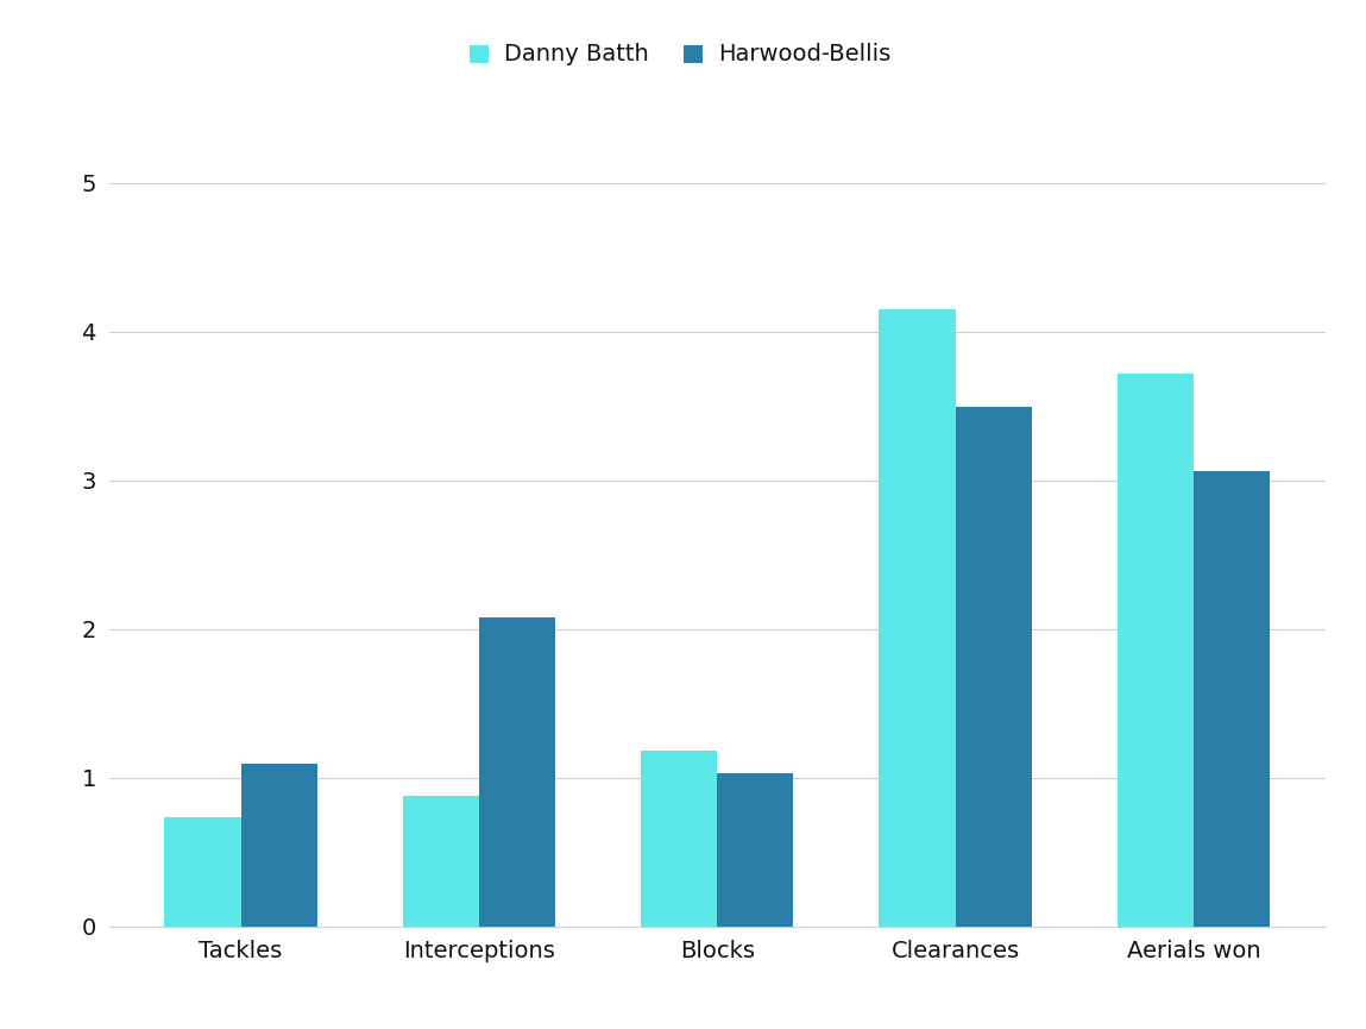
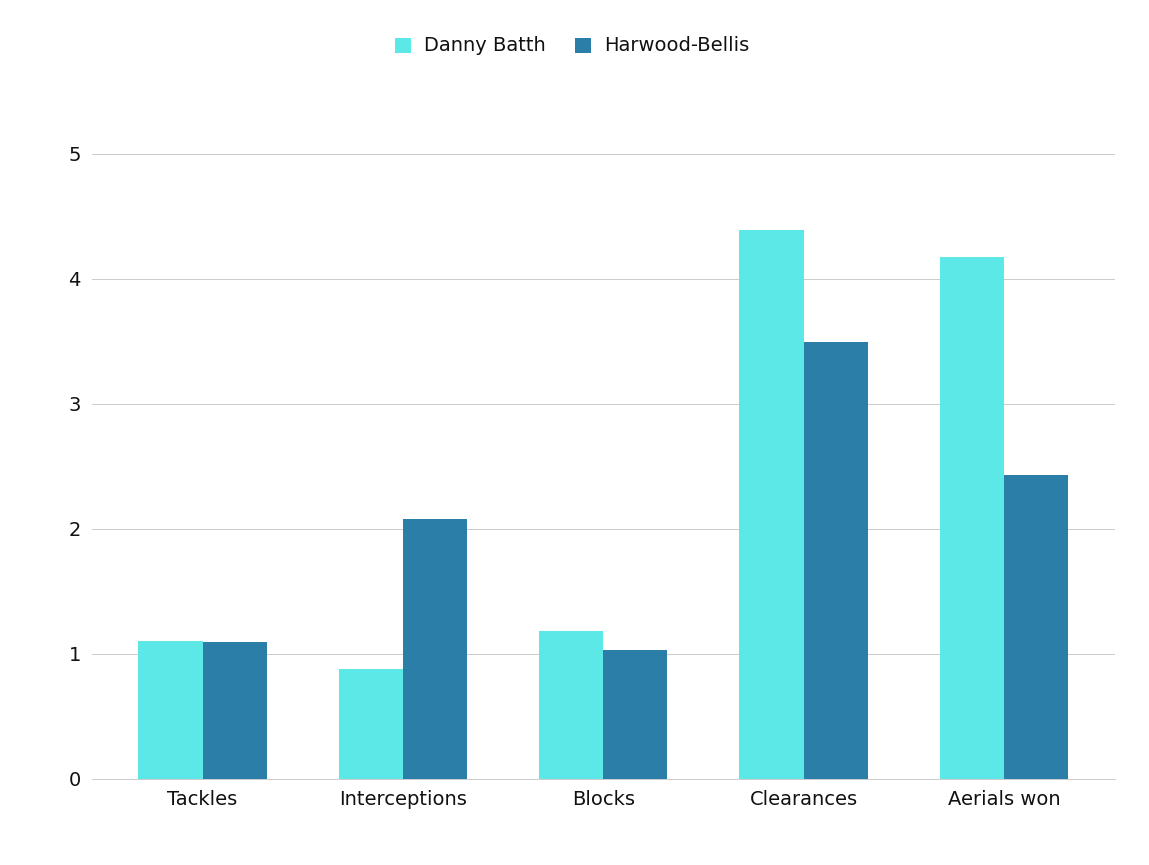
Danny Batth/Tackles: 0.73 -> 1.10
Danny Batth/Clearances: 4.15 -> 4.39
Danny Batth/Aerials won: 3.72 -> 4.17
Harwood-Bellis/Aerials won: 3.06 -> 2.43
